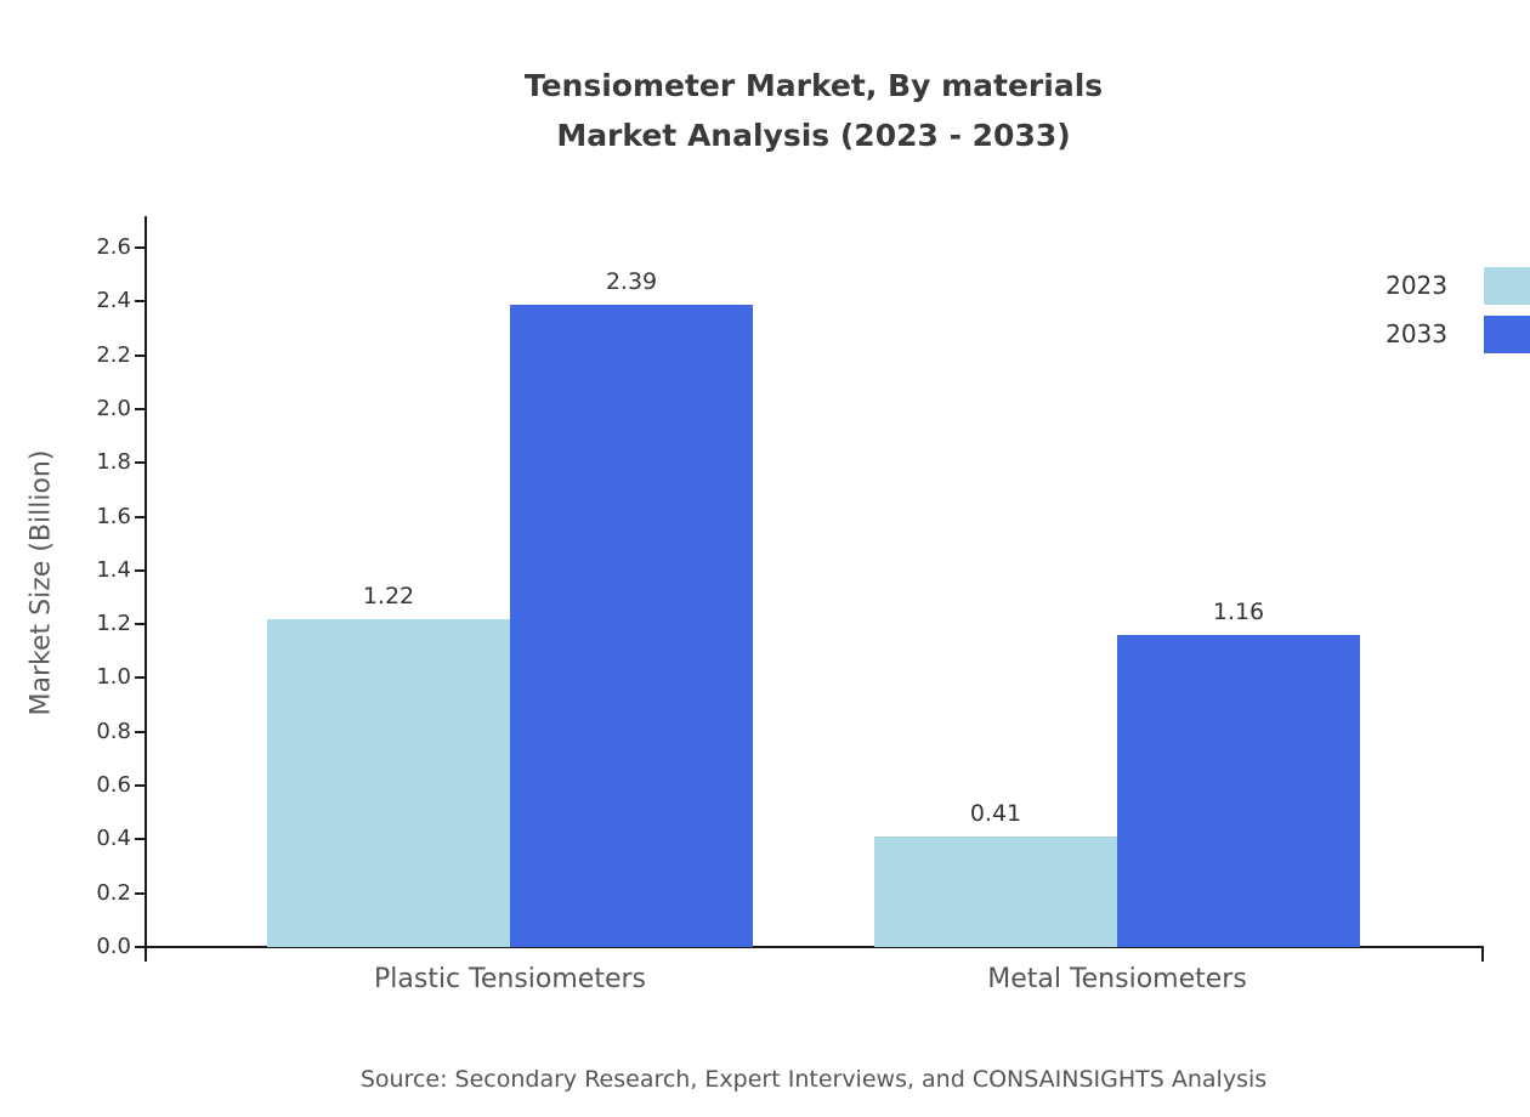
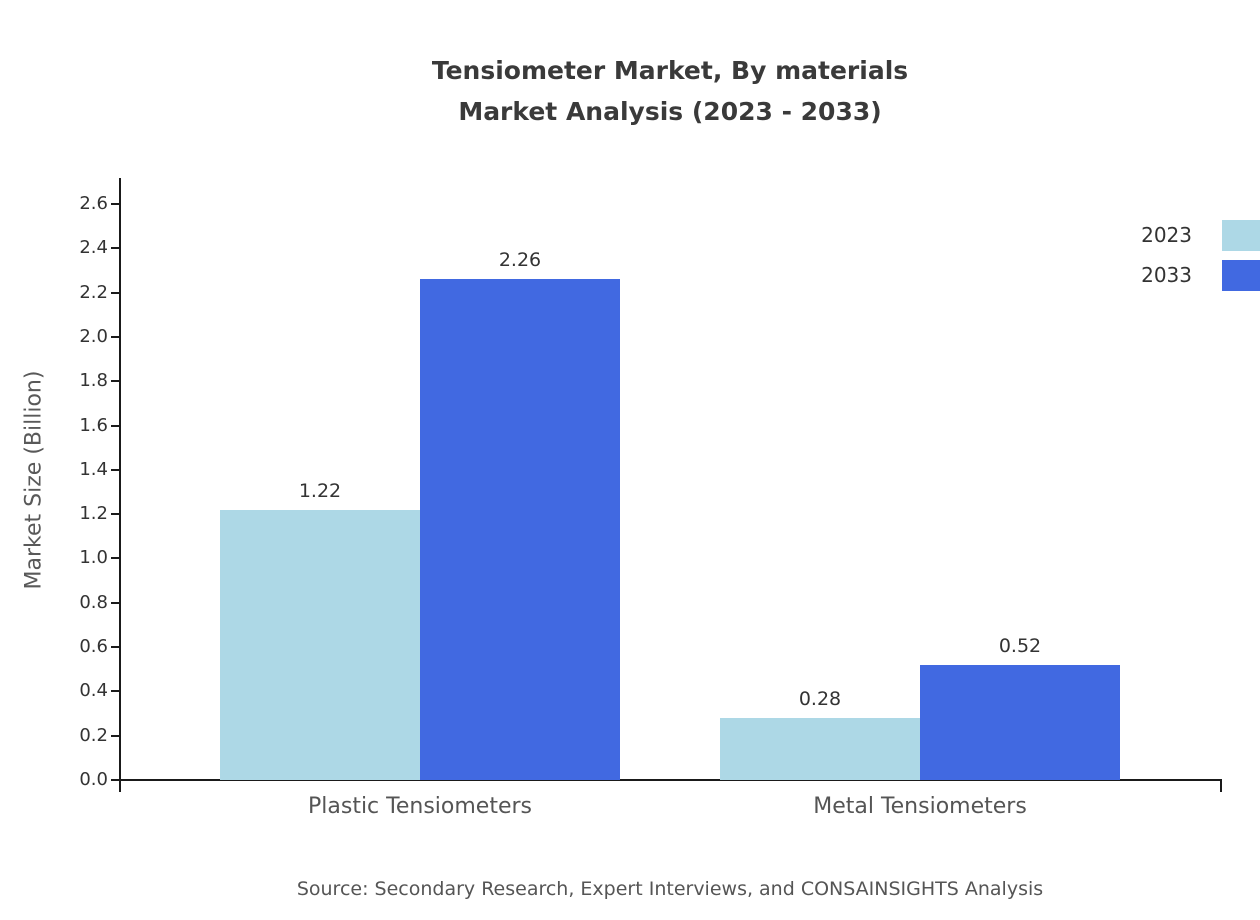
2033/Plastic Tensiometers: 2.39 -> 2.26
2023/Metal Tensiometers: 0.41 -> 0.28
2033/Metal Tensiometers: 1.16 -> 0.52
